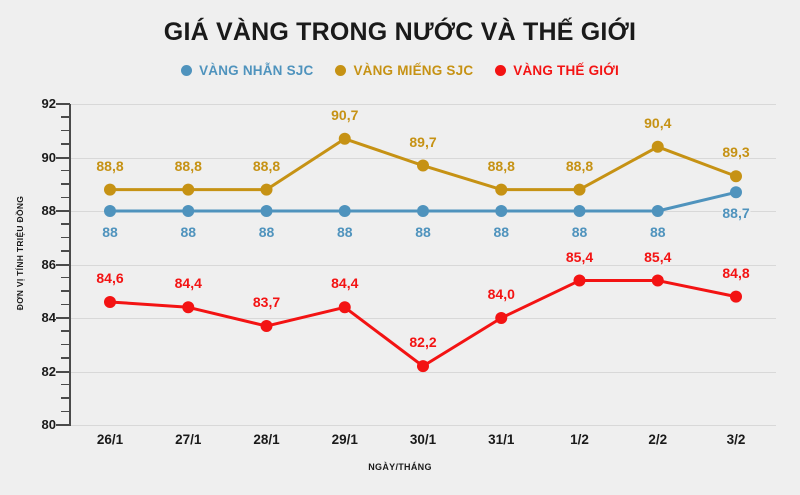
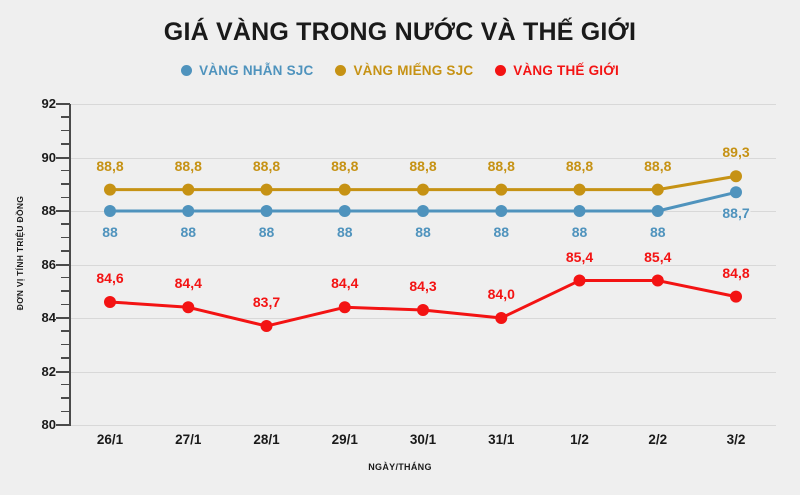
VÀNG MIẾNG SJC/29/1: 90,7 -> 88,8
VÀNG MIẾNG SJC/30/1: 89,7 -> 88,8
VÀNG THẾ GIỚI/30/1: 82,2 -> 84,3
VÀNG MIẾNG SJC/2/2: 90,4 -> 88,8
